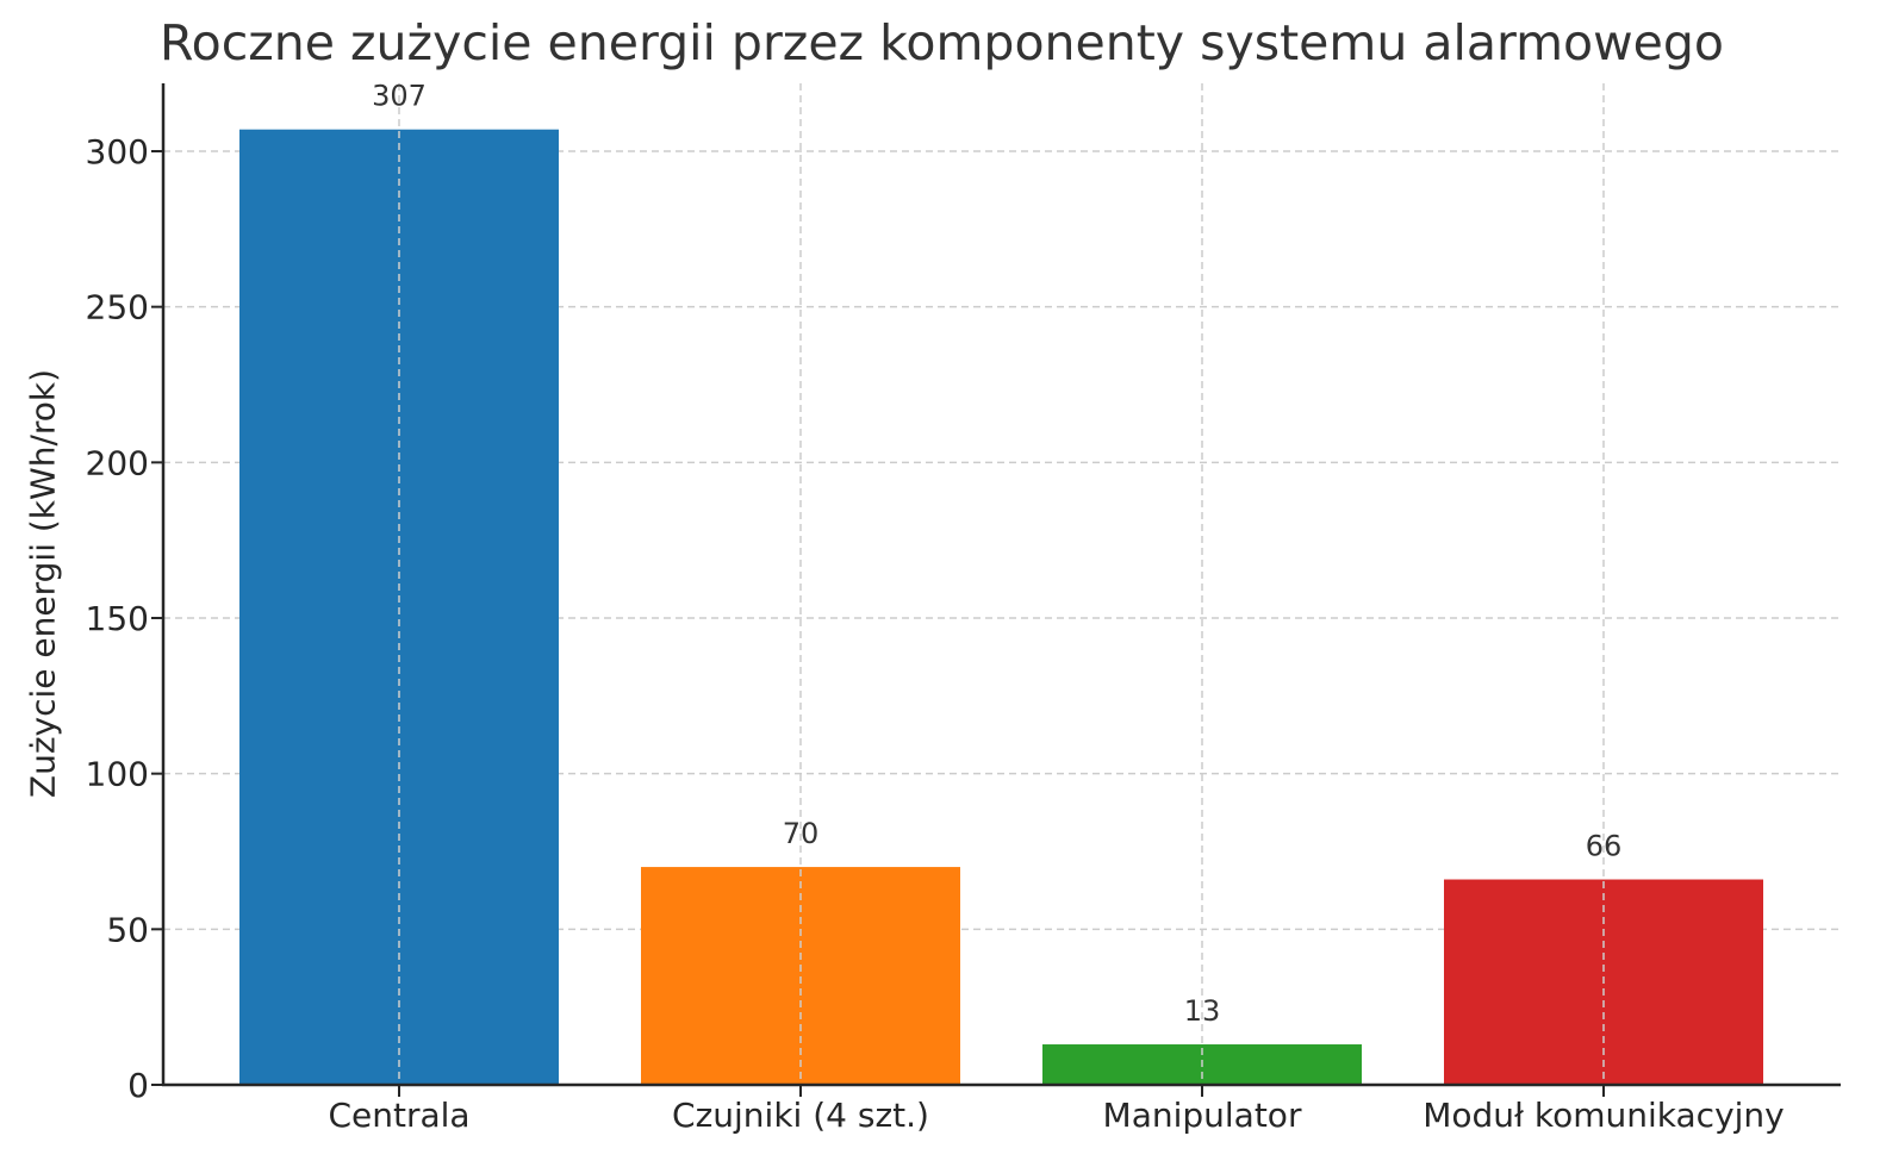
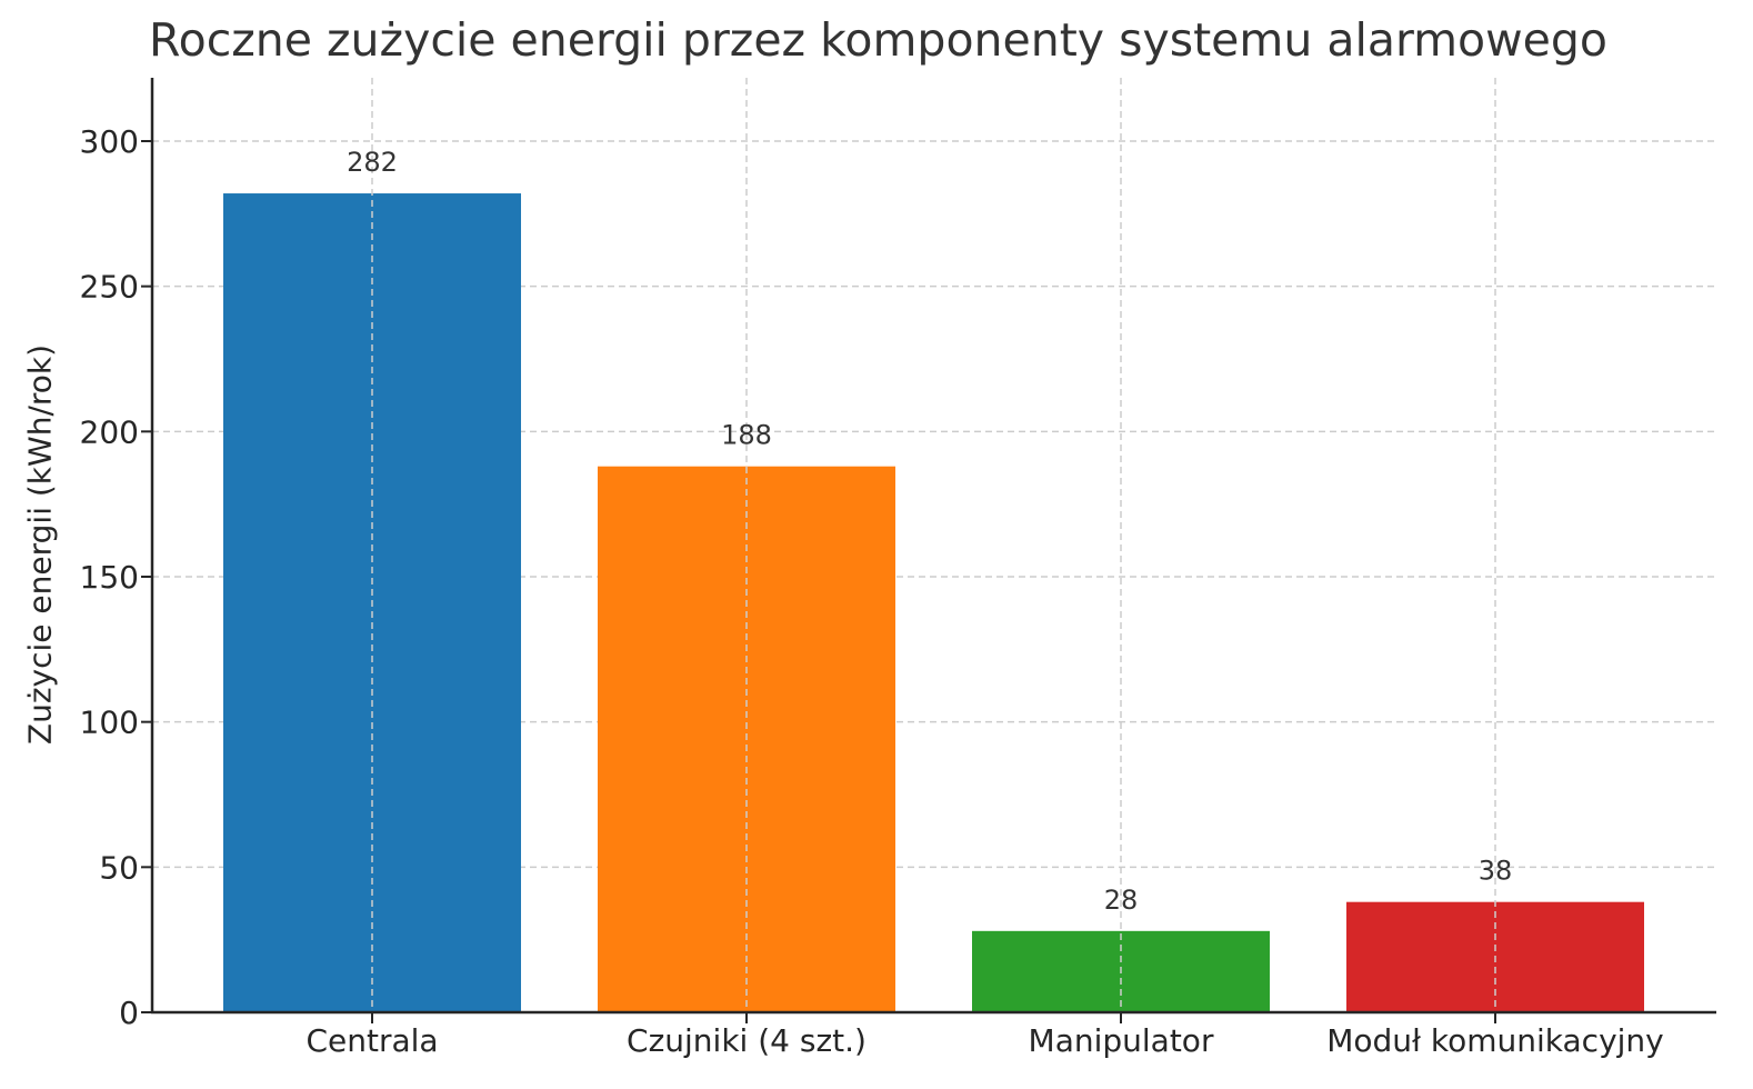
Centrala: 307 -> 282
Czujniki (4 szt.): 70 -> 188
Manipulator: 13 -> 28
Moduł komunikacyjny: 66 -> 38
